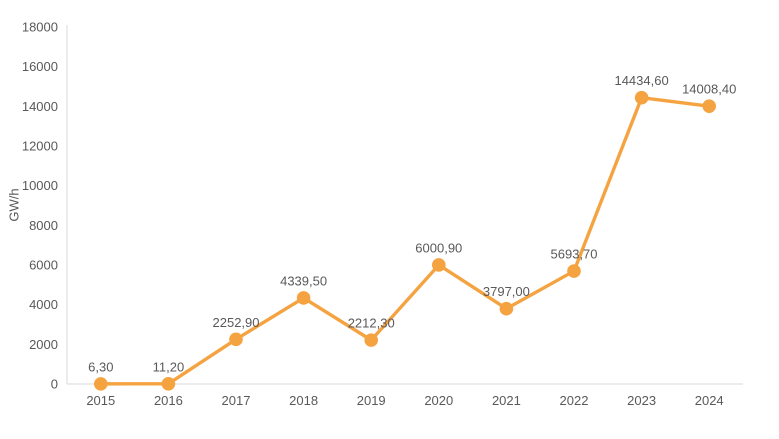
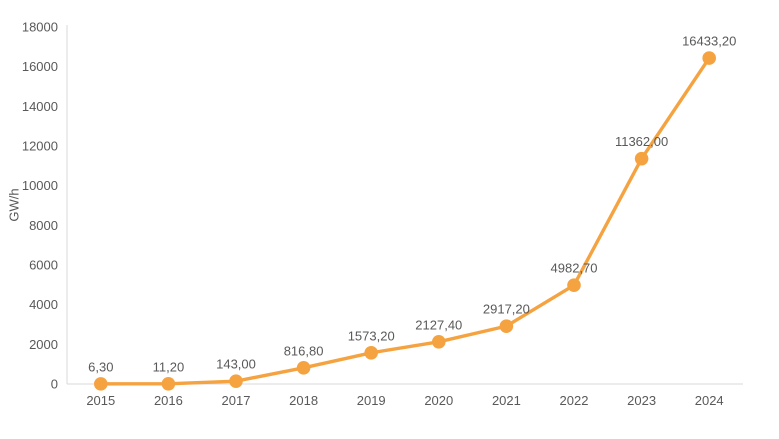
2017: 2252,90 -> 143,00
2018: 4339,50 -> 816,80
2019: 2212,30 -> 1573,20
2020: 6000,90 -> 2127,40
2021: 3797,00 -> 2917,20
2022: 5693,70 -> 4982,70
2023: 14434,60 -> 11362,00
2024: 14008,40 -> 16433,20
